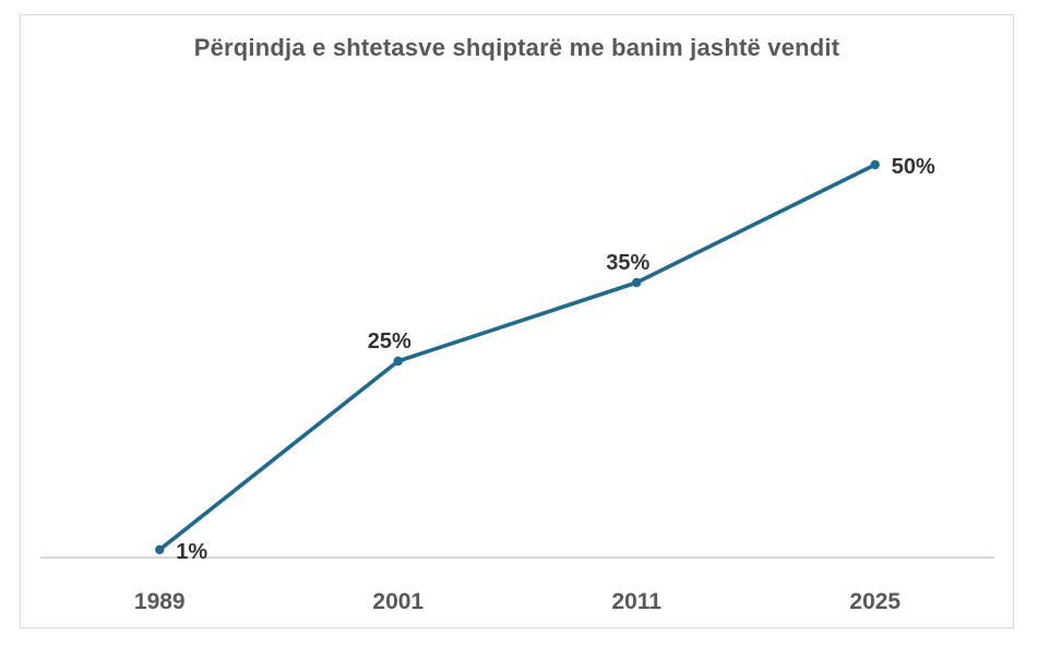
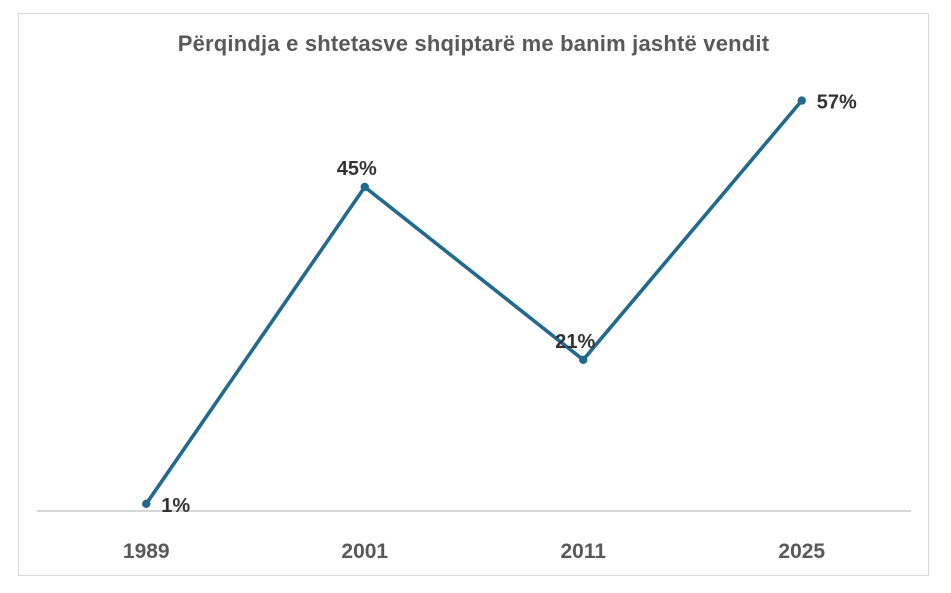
2001: 25% -> 45%
2011: 35% -> 21%
2025: 50% -> 57%
